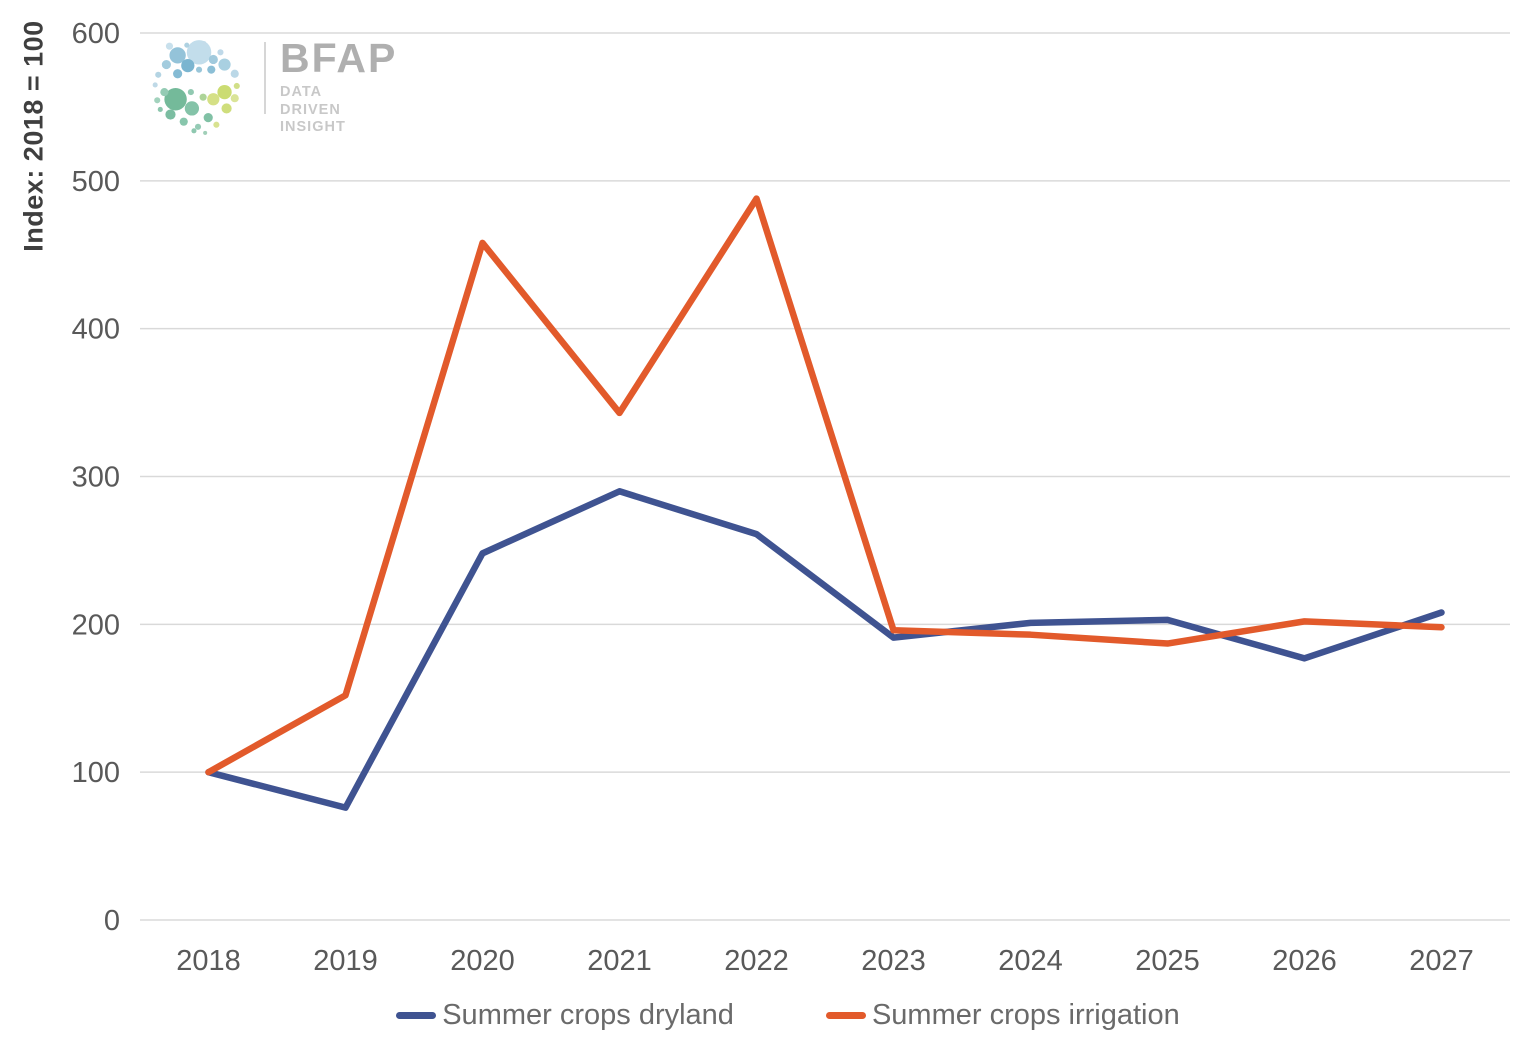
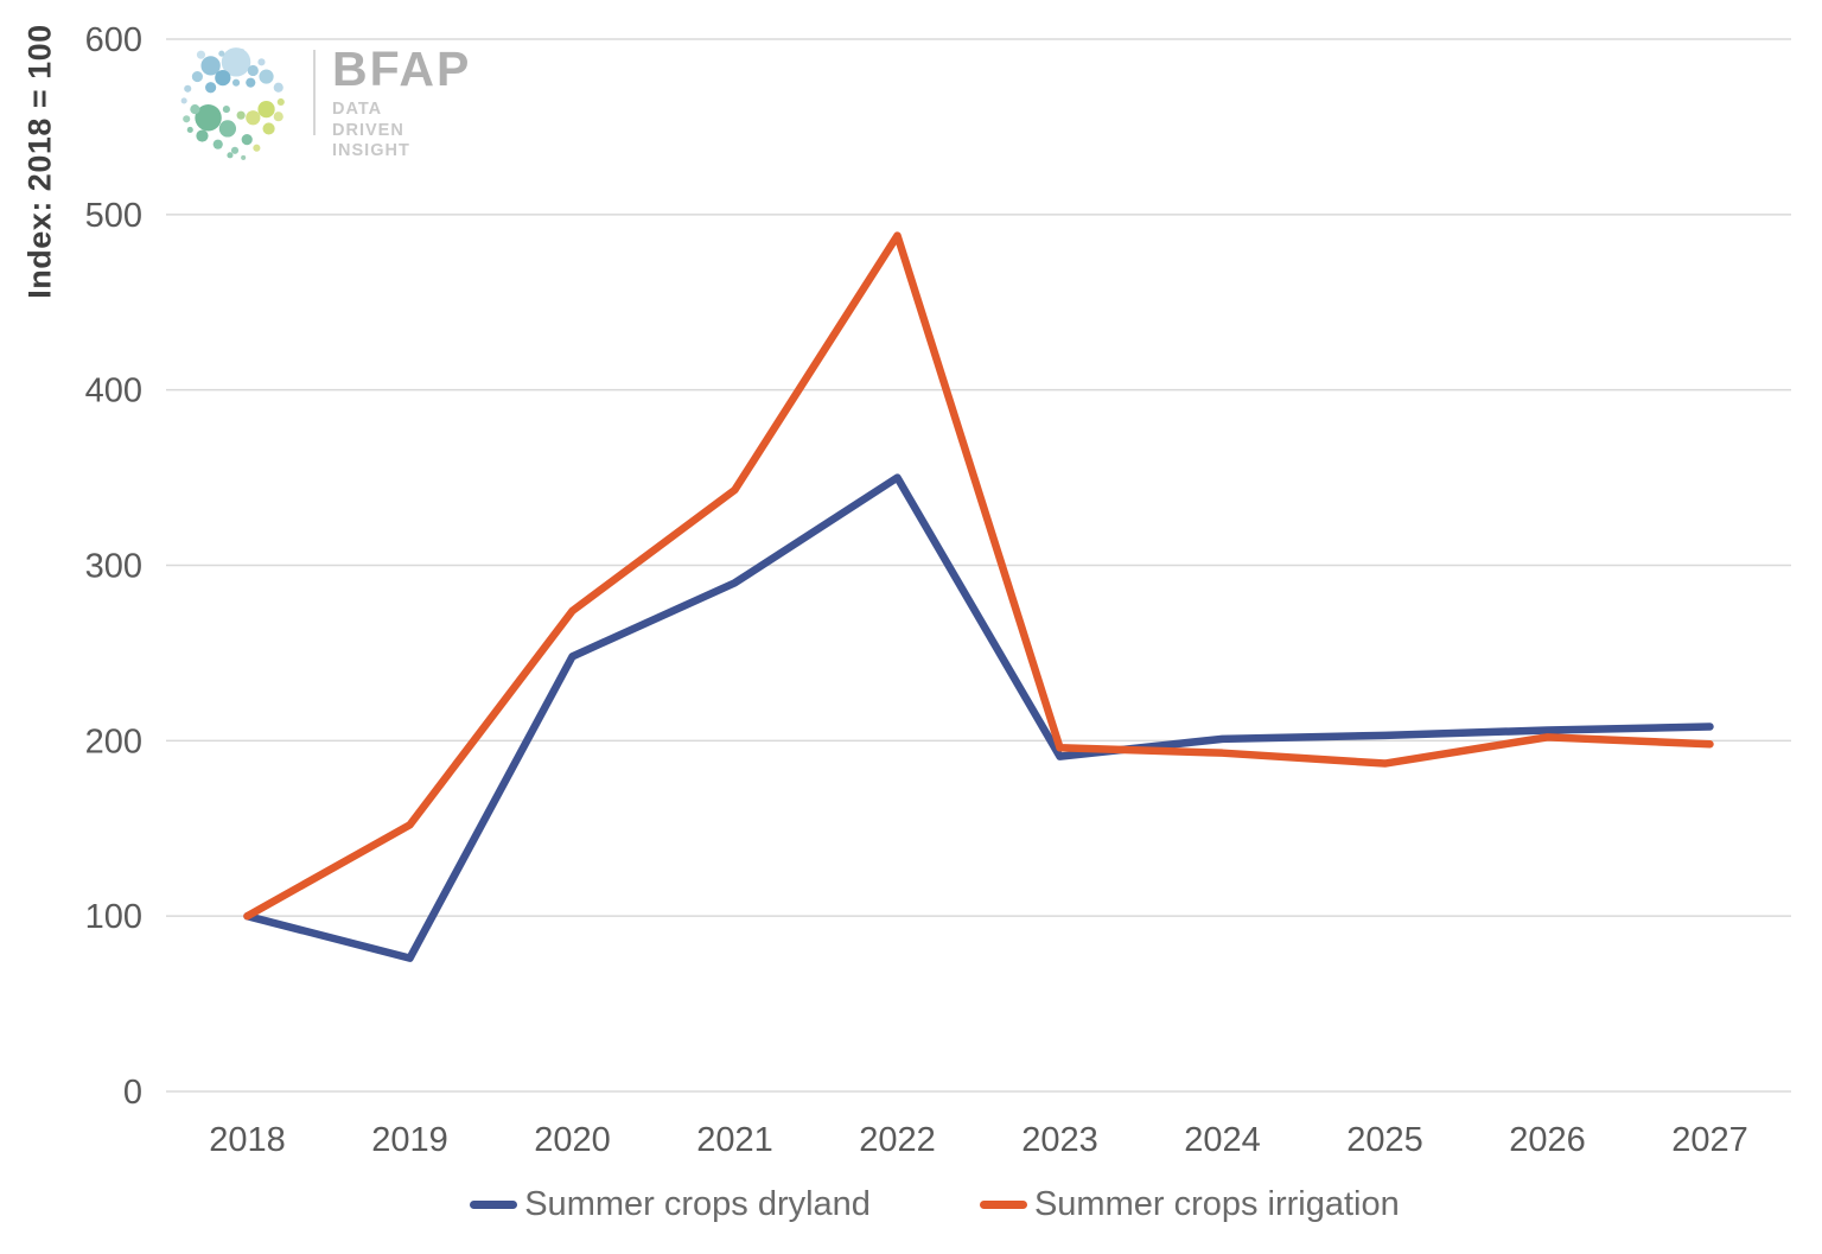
Summer crops irrigation/2020: 458 -> 274
Summer crops dryland/2022: 261 -> 350
Summer crops dryland/2026: 177 -> 206
